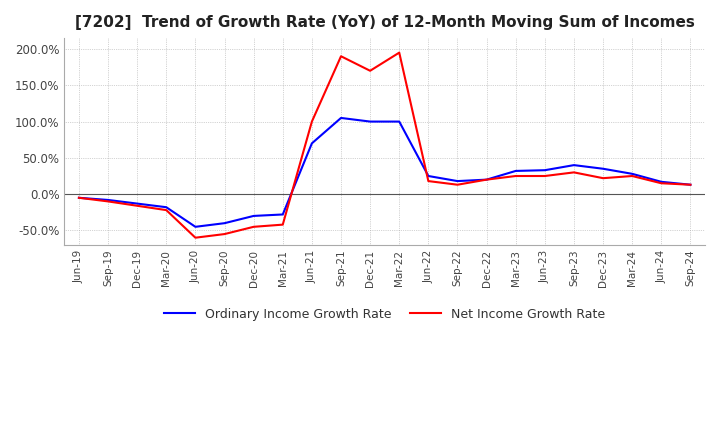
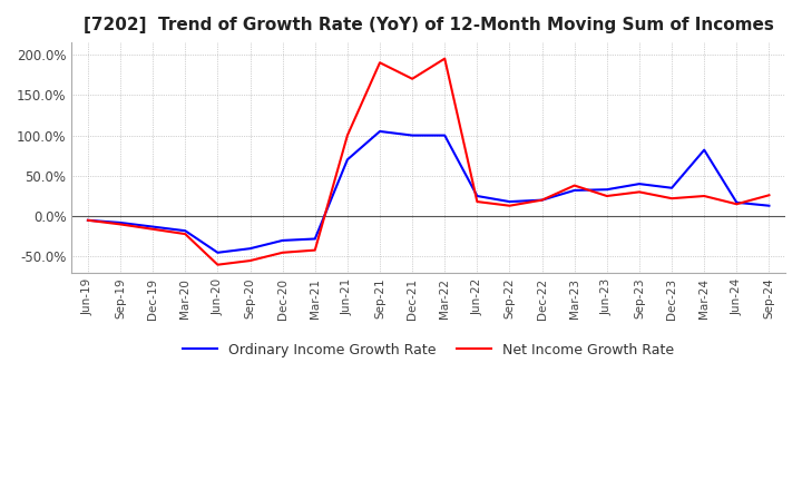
Net Income Growth Rate/Mar-23: 25% -> 38%
Ordinary Income Growth Rate/Mar-24: 28% -> 82%
Net Income Growth Rate/Sep-24: 13% -> 26%
